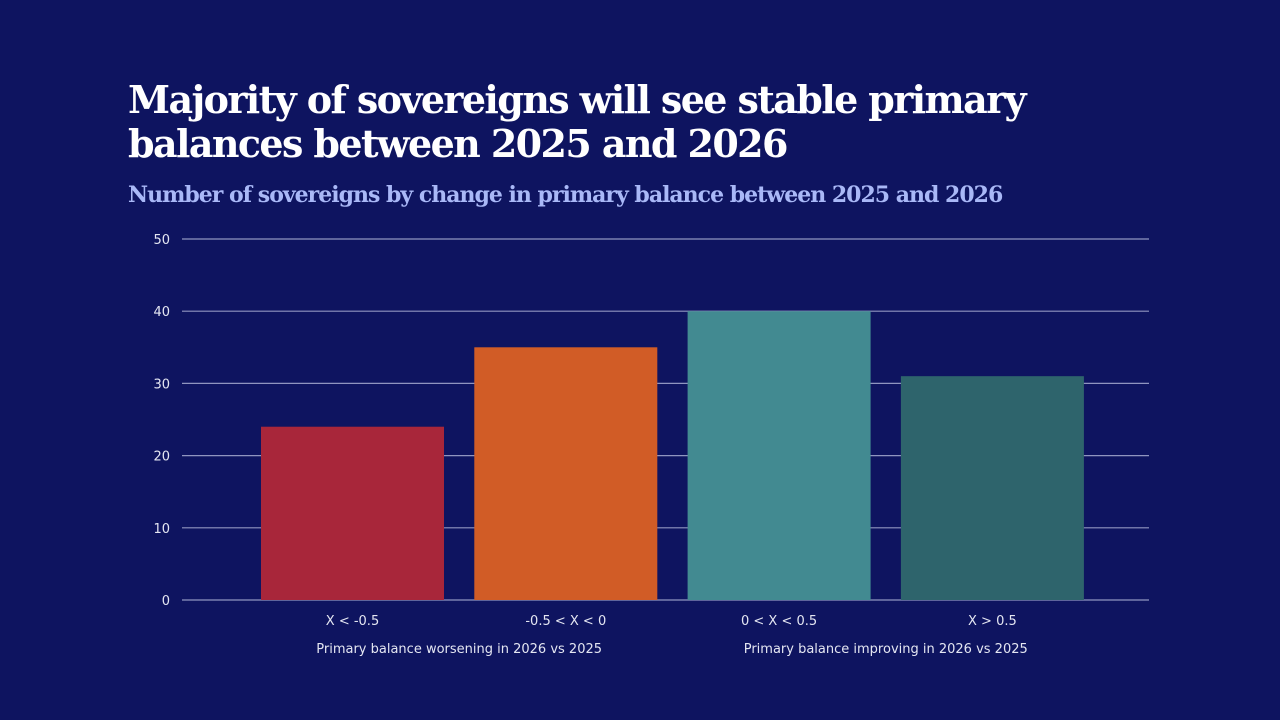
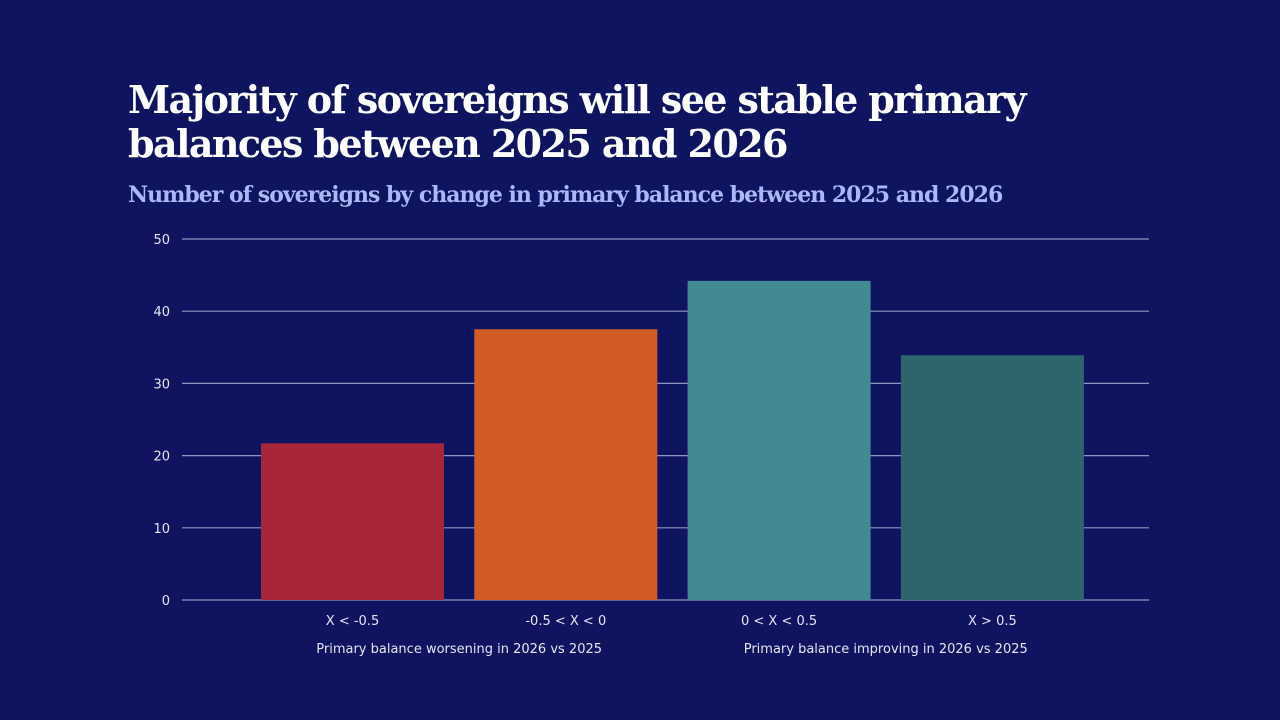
X < -0.5: 24 -> 22
-0.5 < X < 0: 35 -> 38
0 < X < 0.5: 40 -> 44
X > 0.5: 31 -> 34
